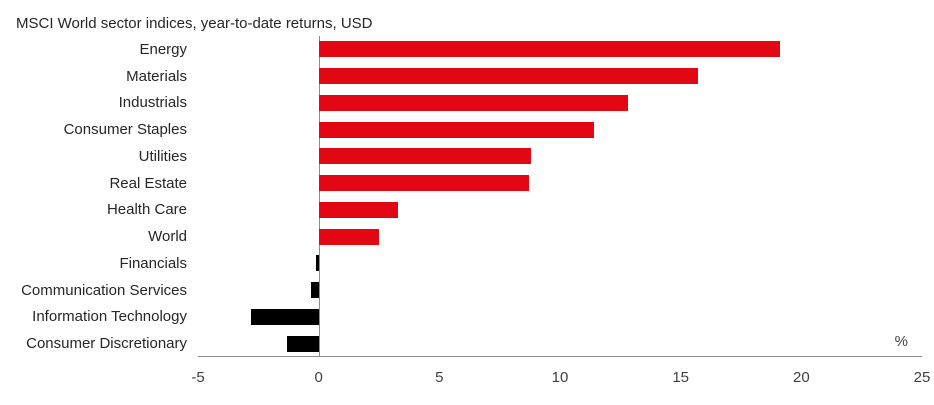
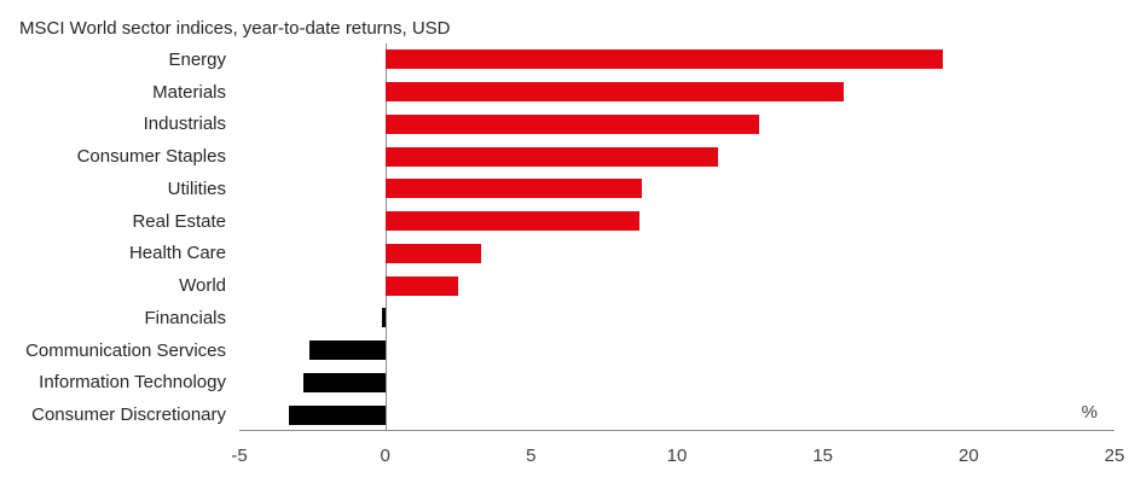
Communication Services: -0.3 -> -2.6
Consumer Discretionary: -1.3 -> -3.3
